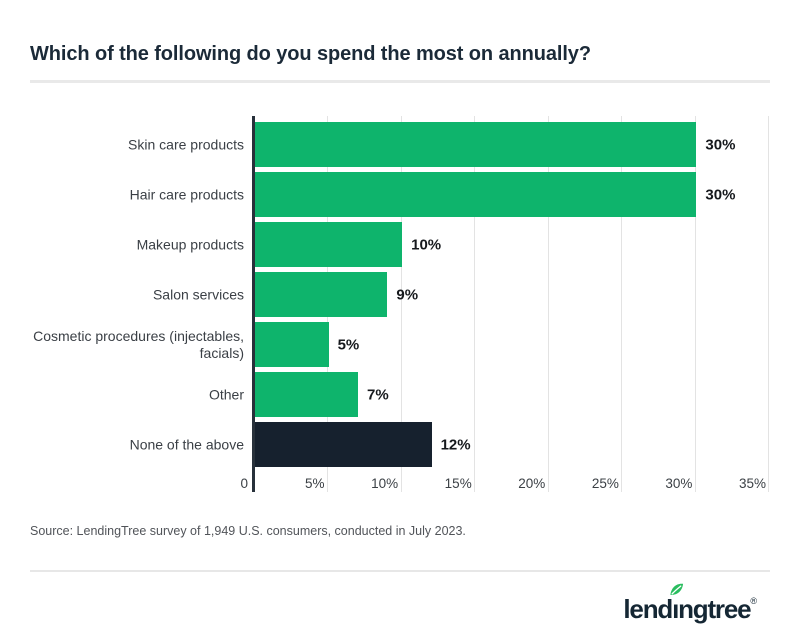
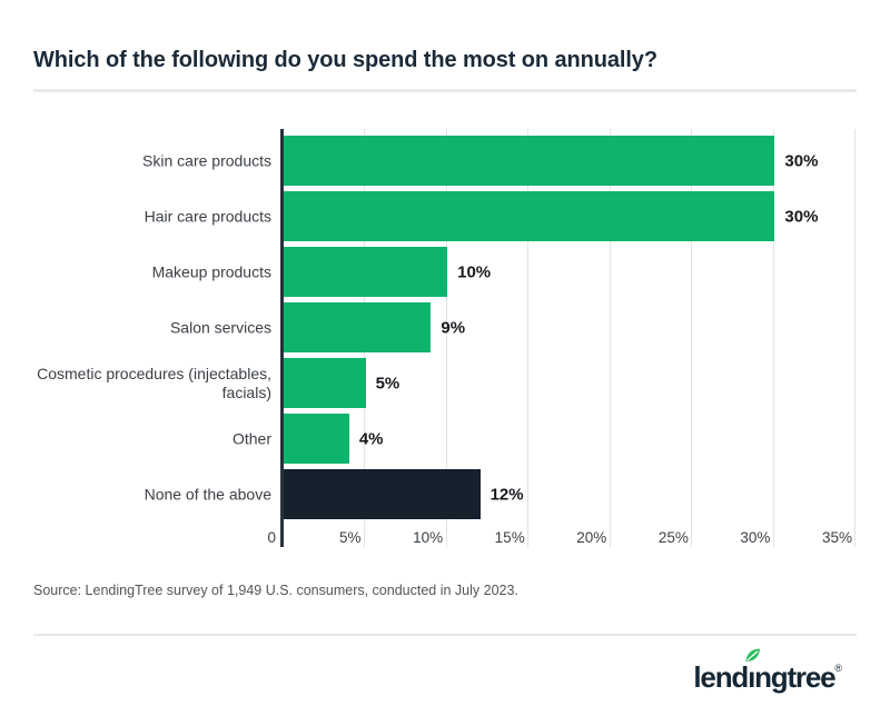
Other: 7% -> 4%
